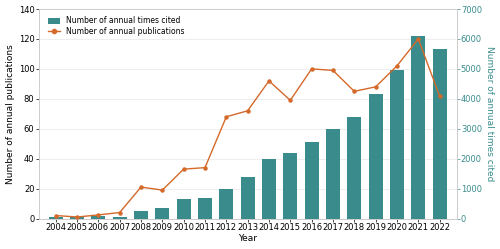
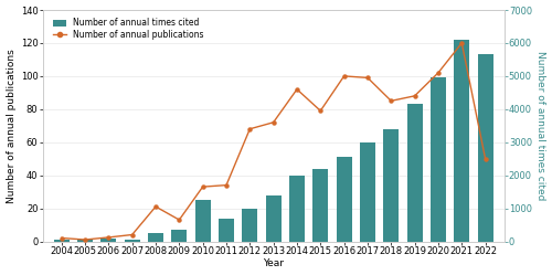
Number of annual publications/2009: 950 -> 650
Number of annual times cited/2010: 13 -> 25
Number of annual publications/2022: 4100 -> 2500
